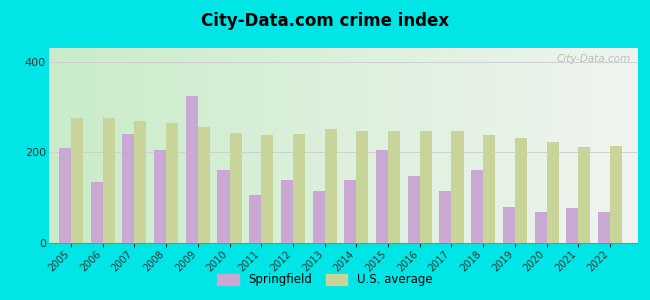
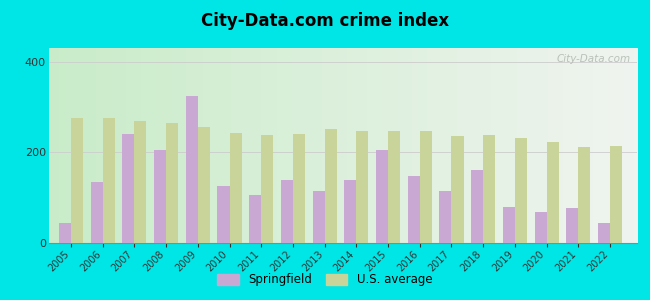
Springfield/2005: 210 -> 45
Springfield/2010: 162 -> 125
U.S. average/2017: 248 -> 235
Springfield/2022: 68 -> 45
